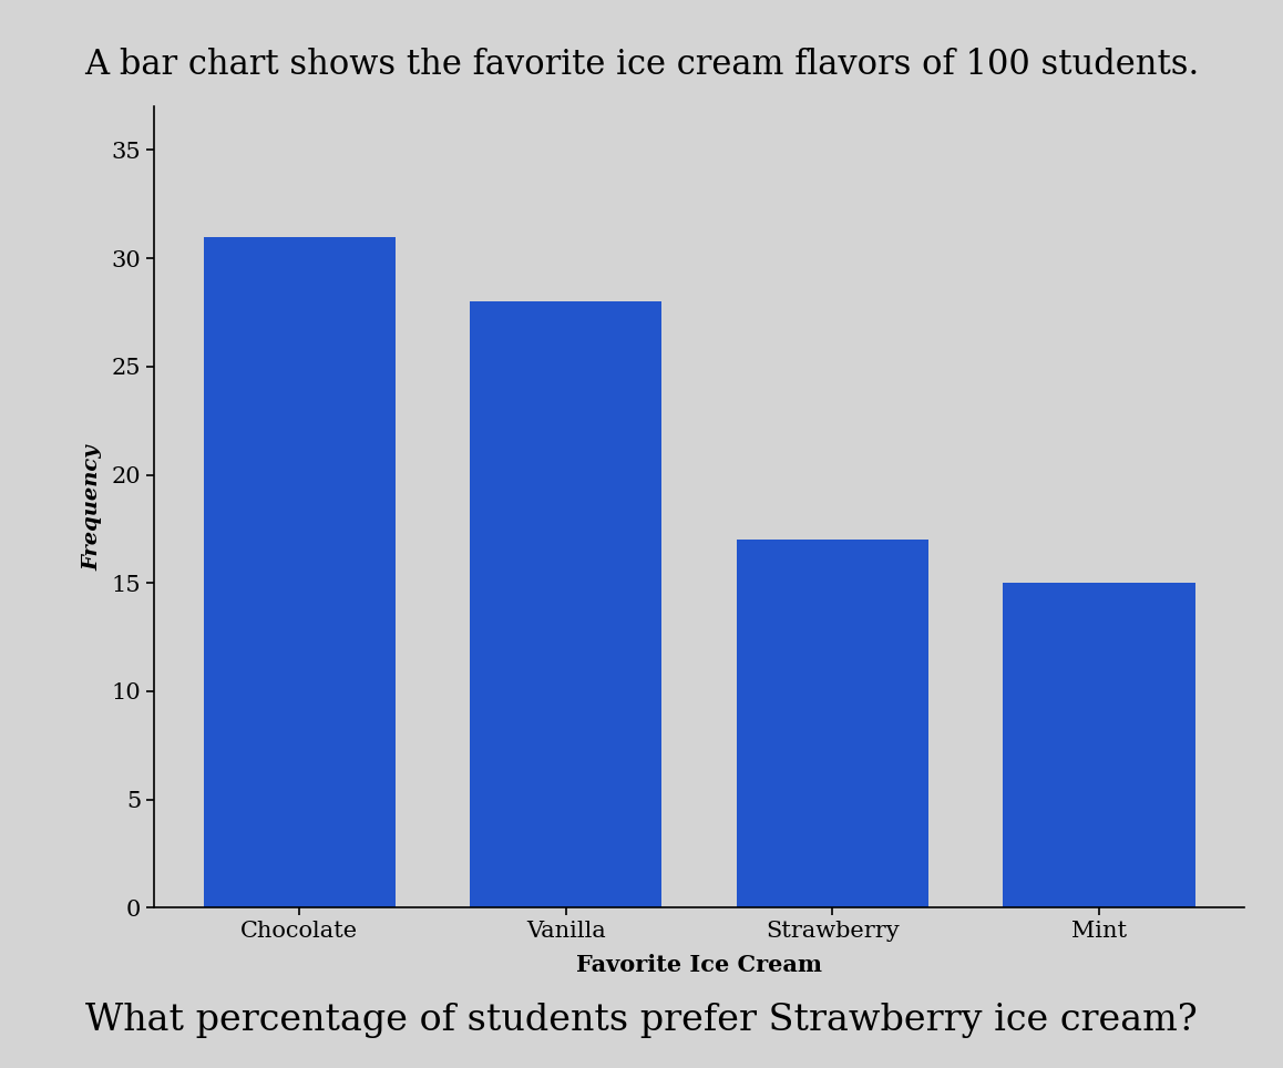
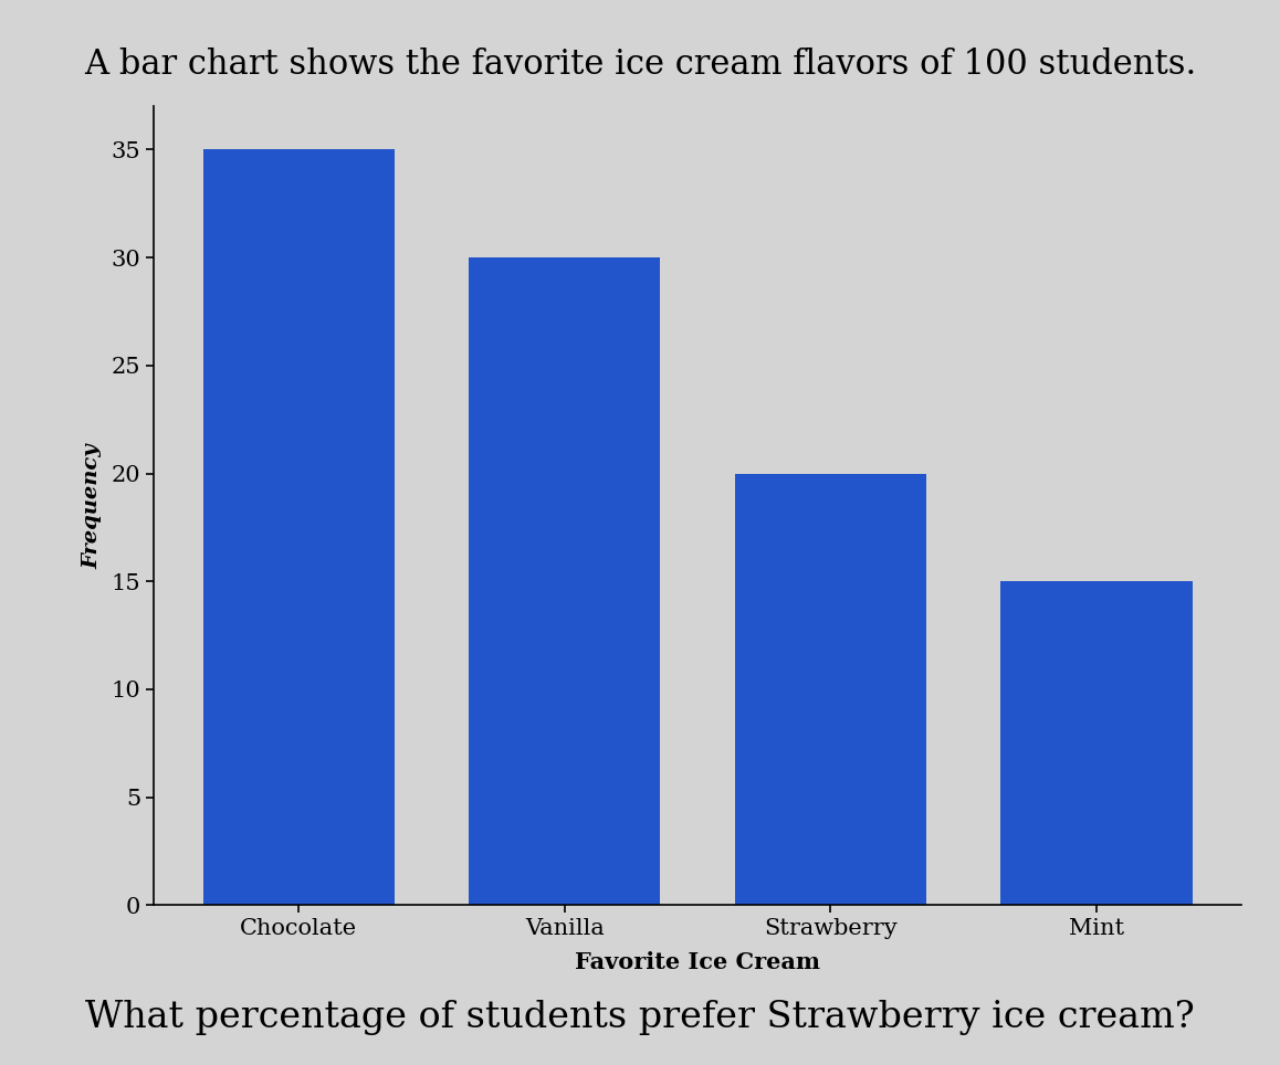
Chocolate: 31 -> 35
Vanilla: 28 -> 30
Strawberry: 17 -> 20
